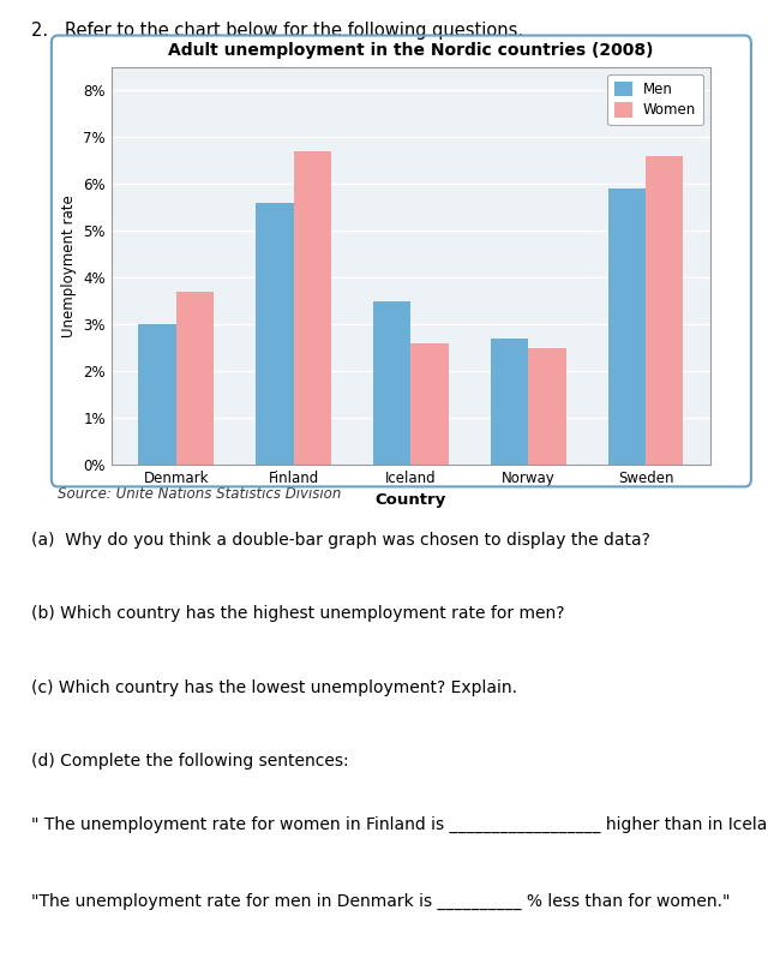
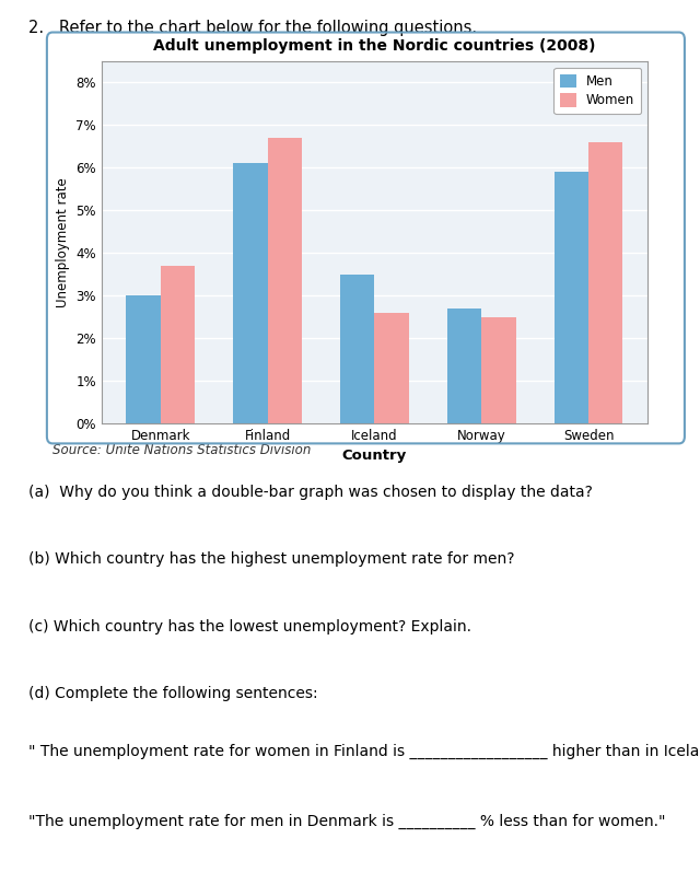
Men/Finland: 5.6% -> 6.1%
